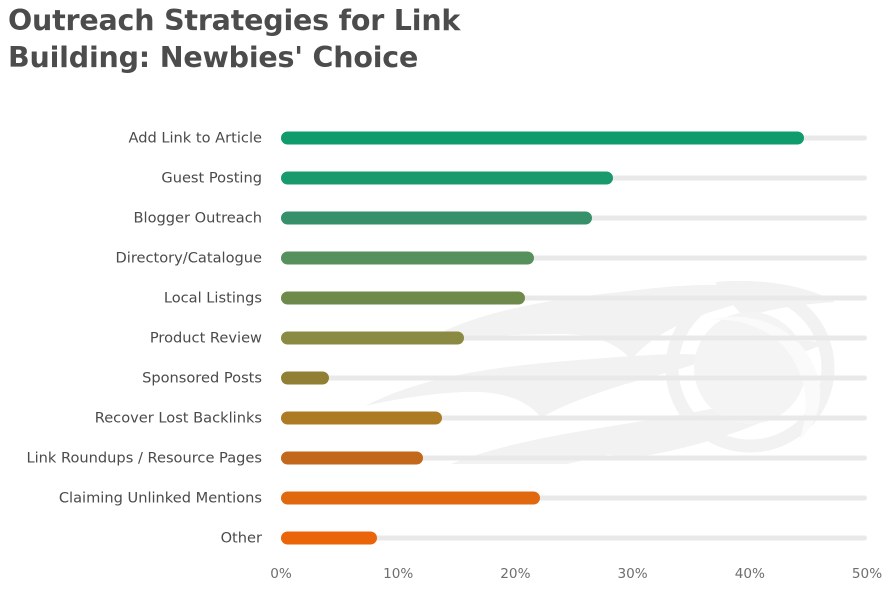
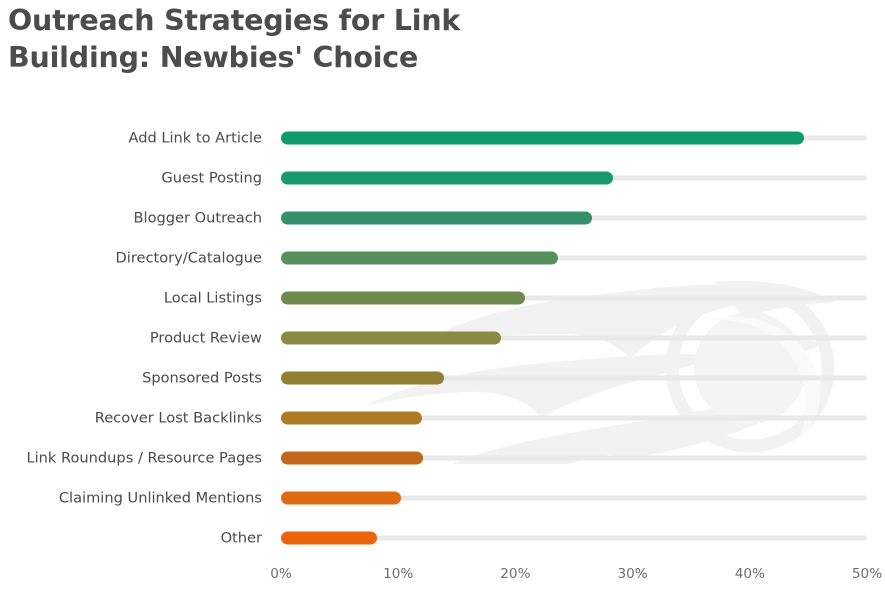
Directory/Catalogue: 21.6% -> 23.6%
Product Review: 15.6% -> 18.8%
Sponsored Posts: 4.1% -> 13.9%
Recover Lost Backlinks: 13.7% -> 12.0%
Claiming Unlinked Mentions: 22.1% -> 10.2%
